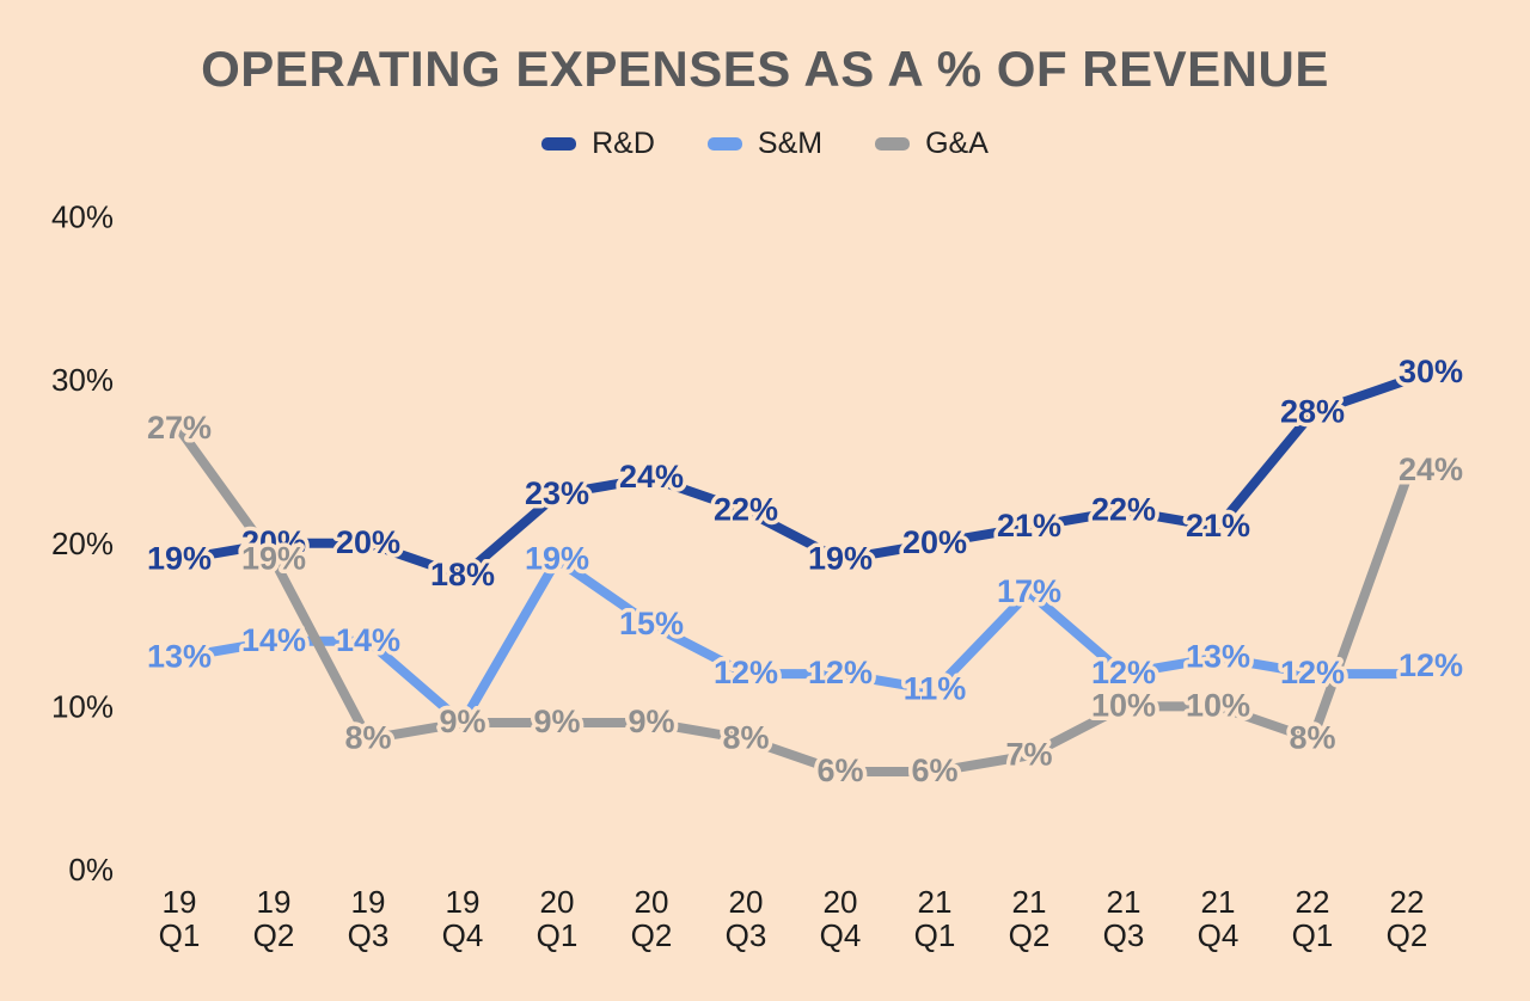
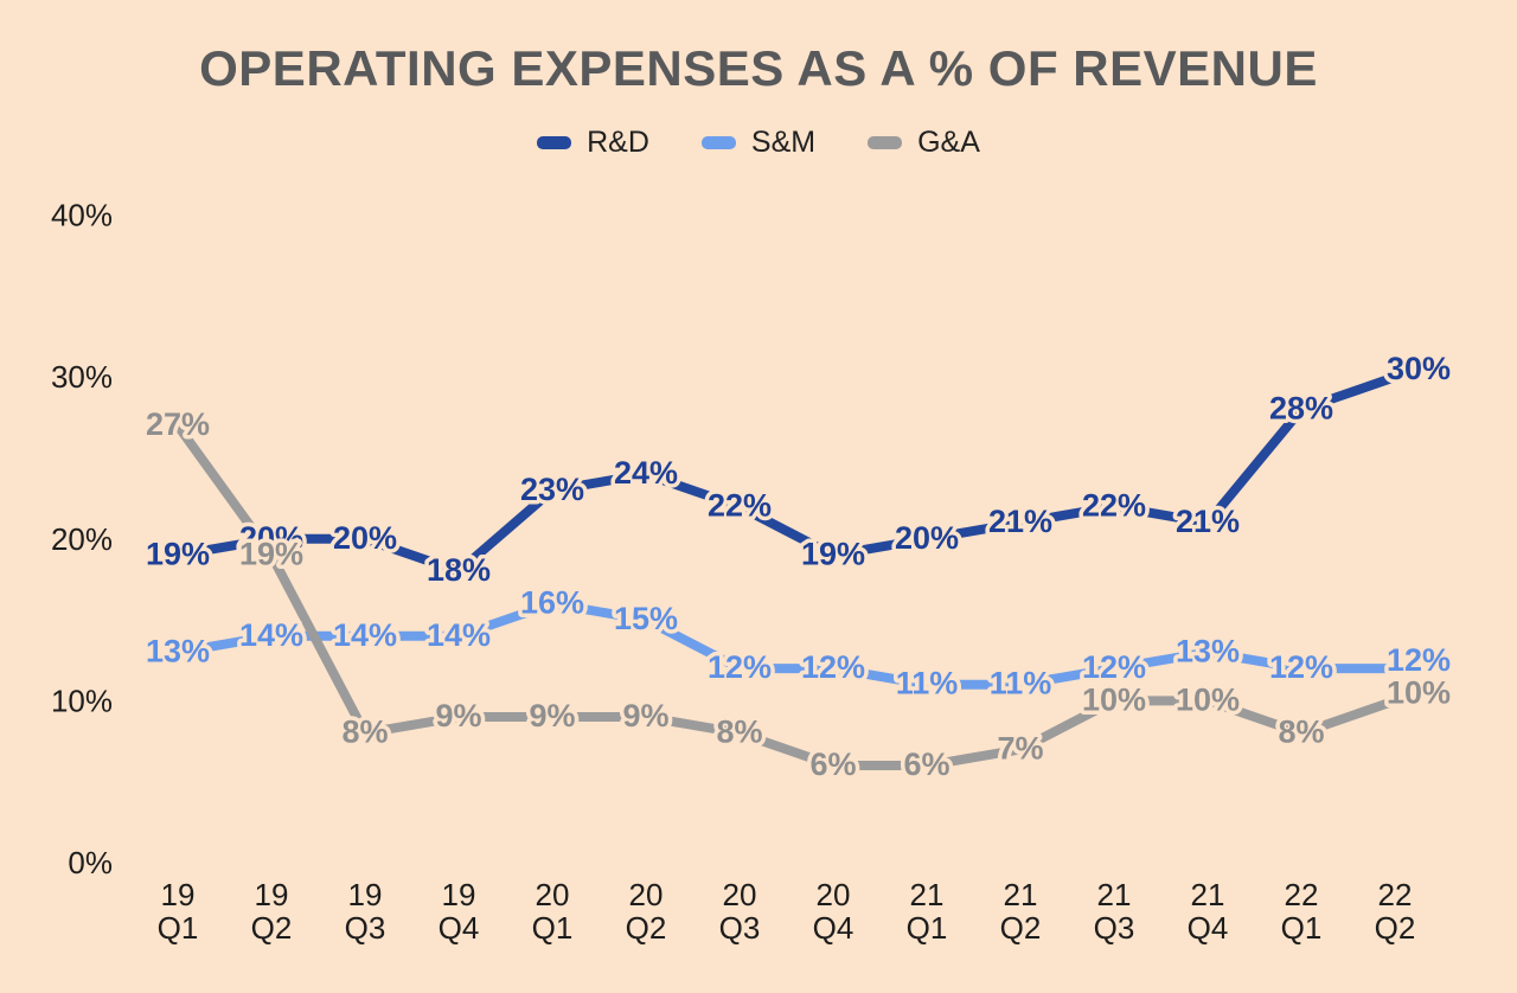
S&M/19 Q4: 9% -> 14%
S&M/20 Q1: 19% -> 16%
S&M/21 Q2: 17% -> 11%
G&A/22 Q2: 24% -> 10%
